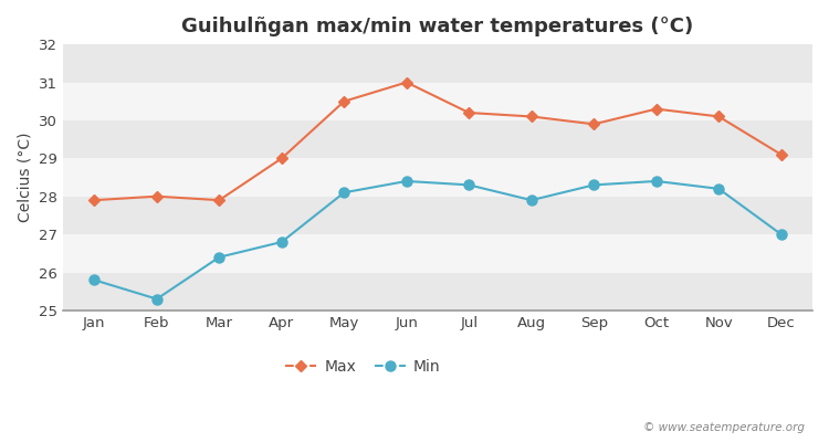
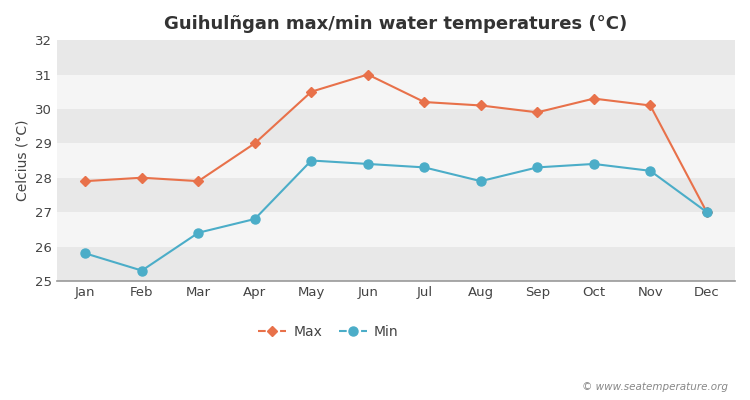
Min/May: 28.1 -> 28.5
Max/Dec: 29.1 -> 27.0
